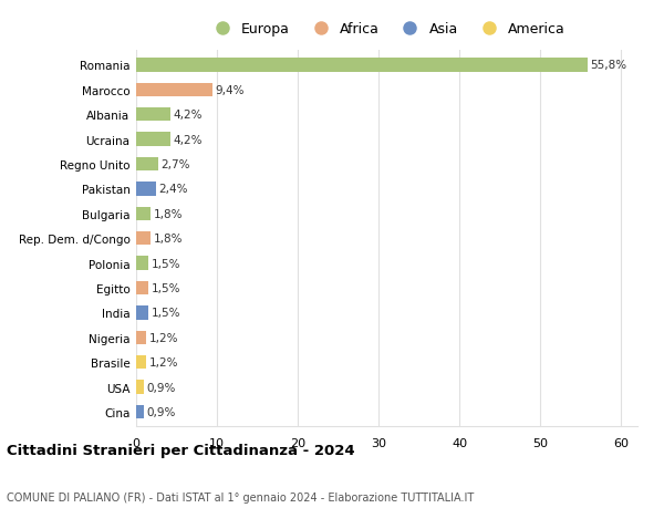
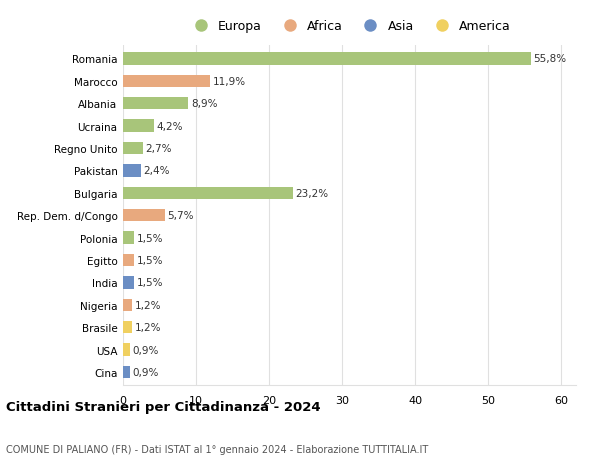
Marocco: 9,4% -> 11,9%
Albania: 4,2% -> 8,9%
Bulgaria: 1,8% -> 23,2%
Rep. Dem. d/Congo: 1,8% -> 5,7%
